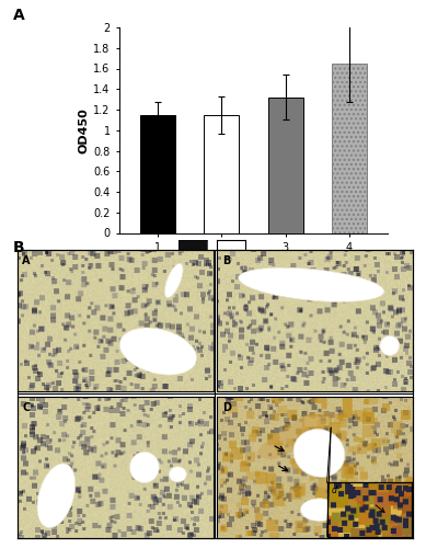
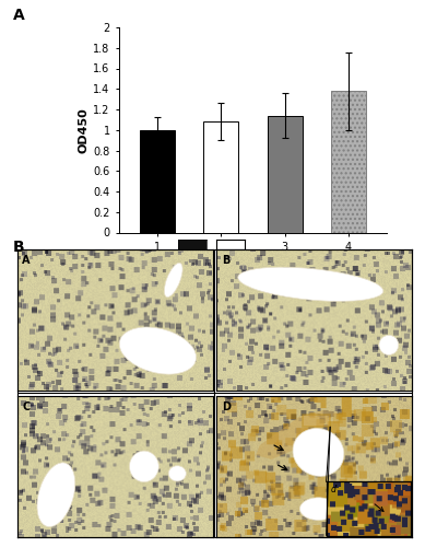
1: 1.15 -> 1.00
2: 1.15 -> 1.08
3: 1.32 -> 1.14
4: 1.65 -> 1.38
